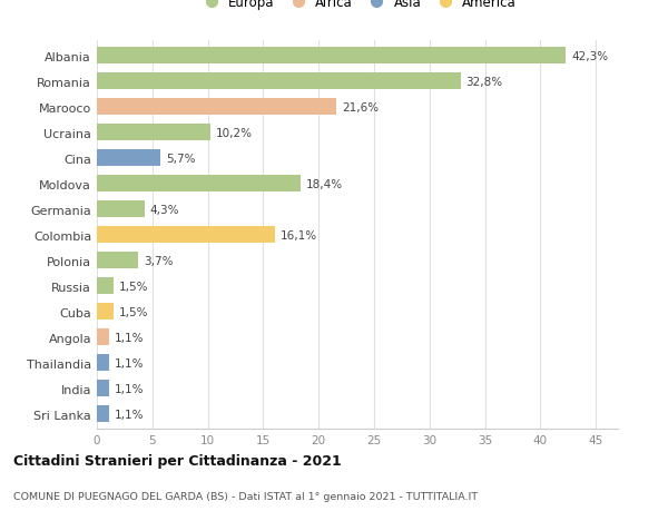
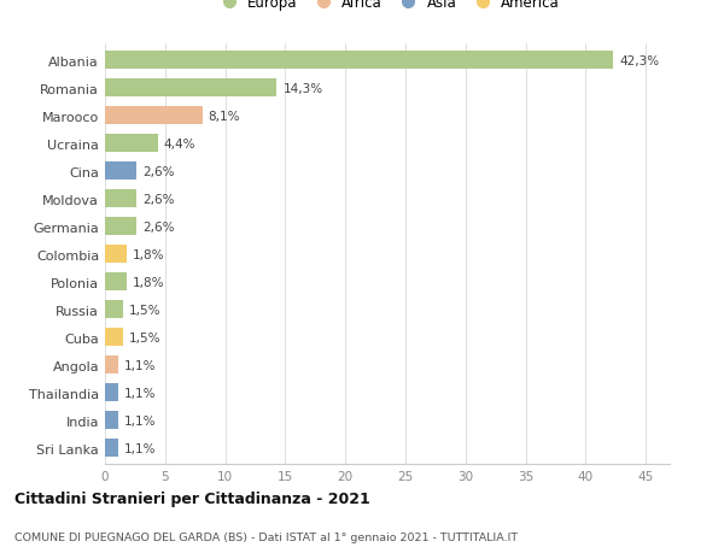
Romania: 32,8% -> 14,3%
Marooco: 21,6% -> 8,1%
Ucraina: 10,2% -> 4,4%
Cina: 5,7% -> 2,6%
Moldova: 18,4% -> 2,6%
Germania: 4,3% -> 2,6%
Colombia: 16,1% -> 1,8%
Polonia: 3,7% -> 1,8%
